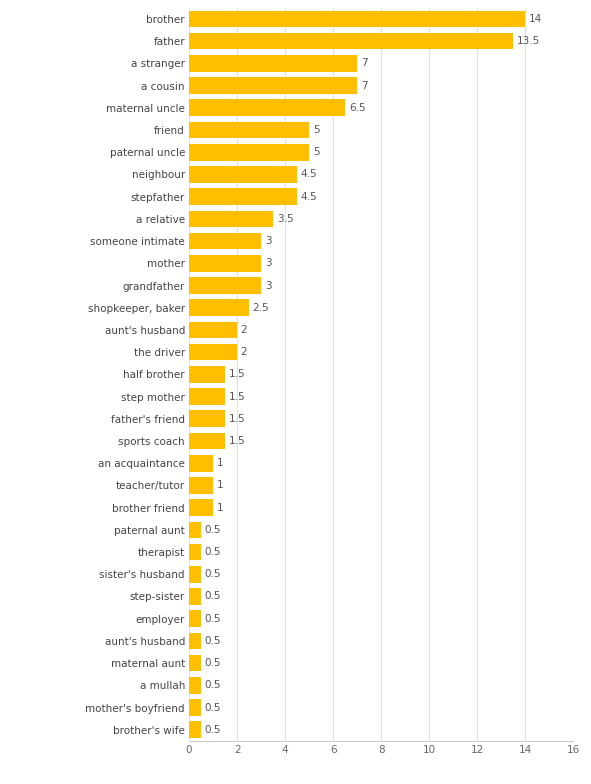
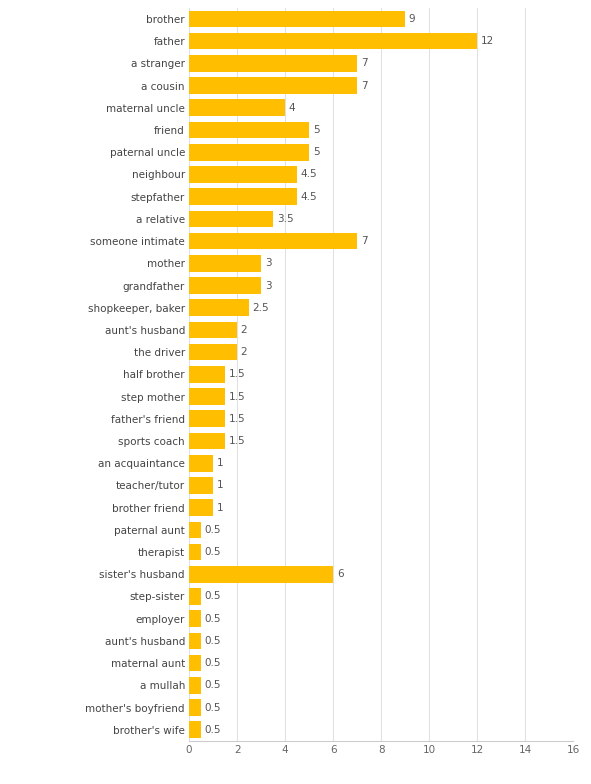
brother: 14 -> 9
father: 13.5 -> 12
maternal uncle: 6.5 -> 4
someone intimate: 3 -> 7
sister's husband: 0.5 -> 6
